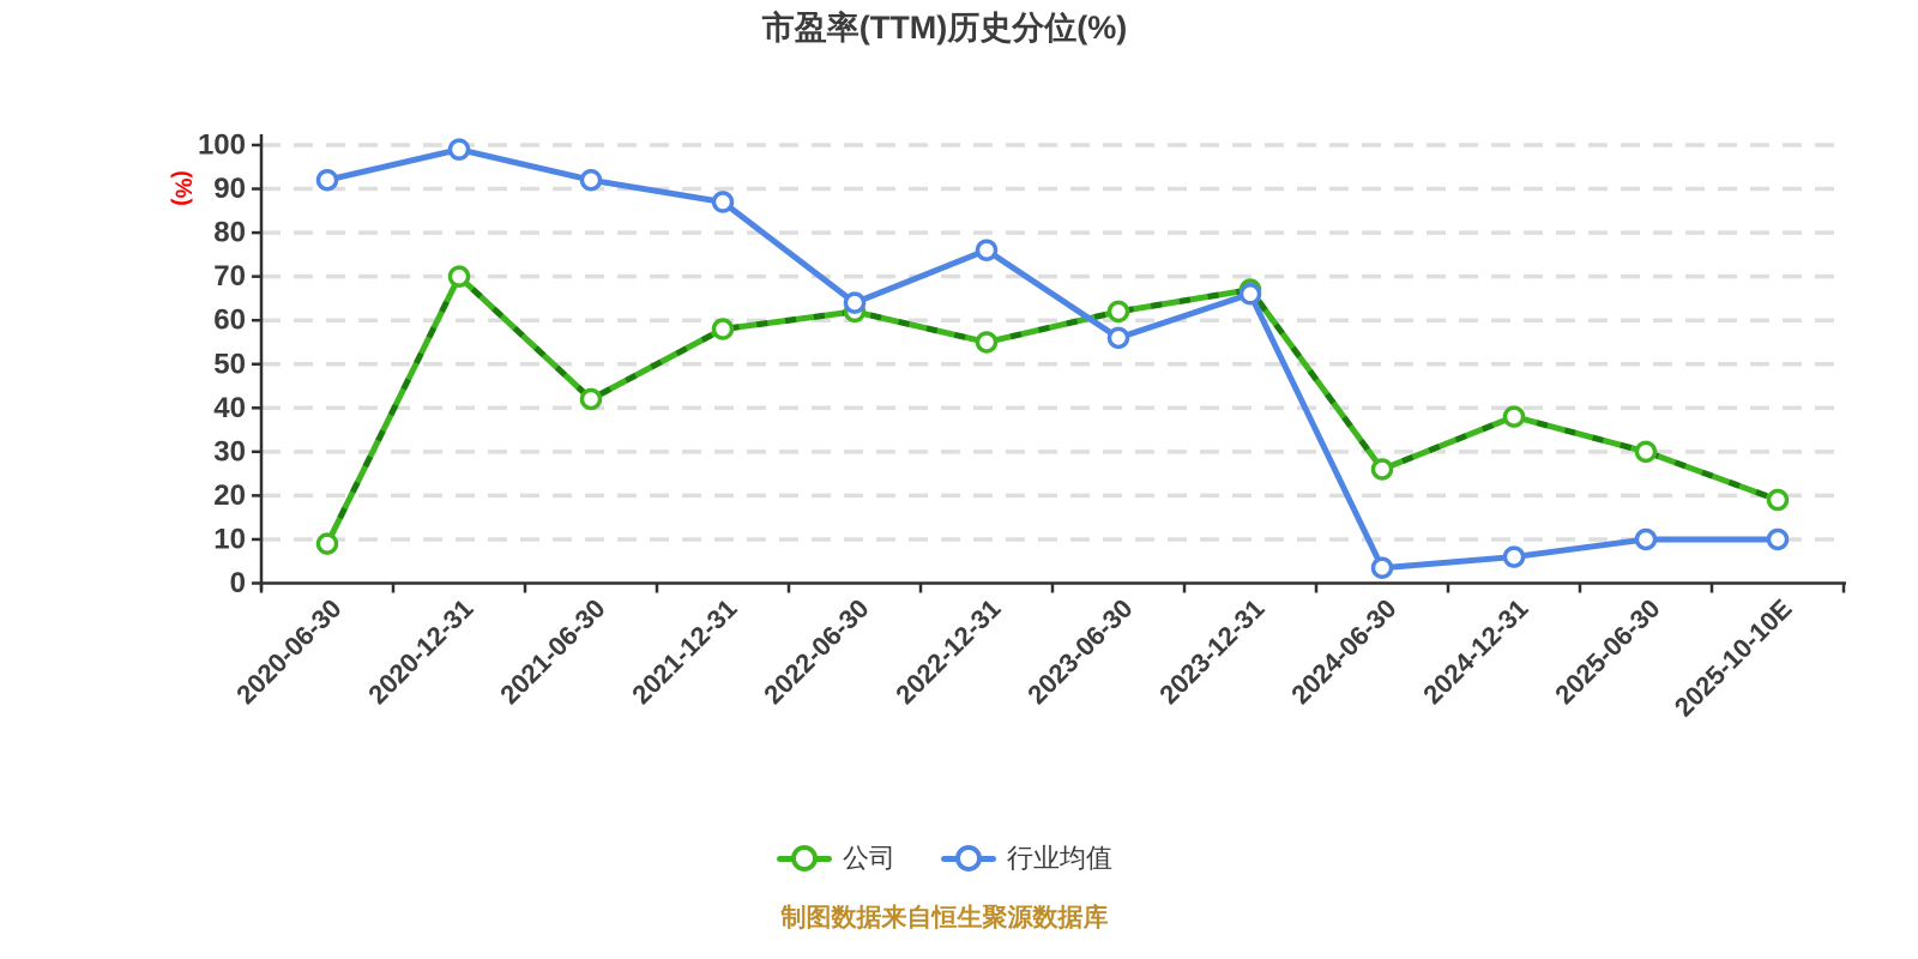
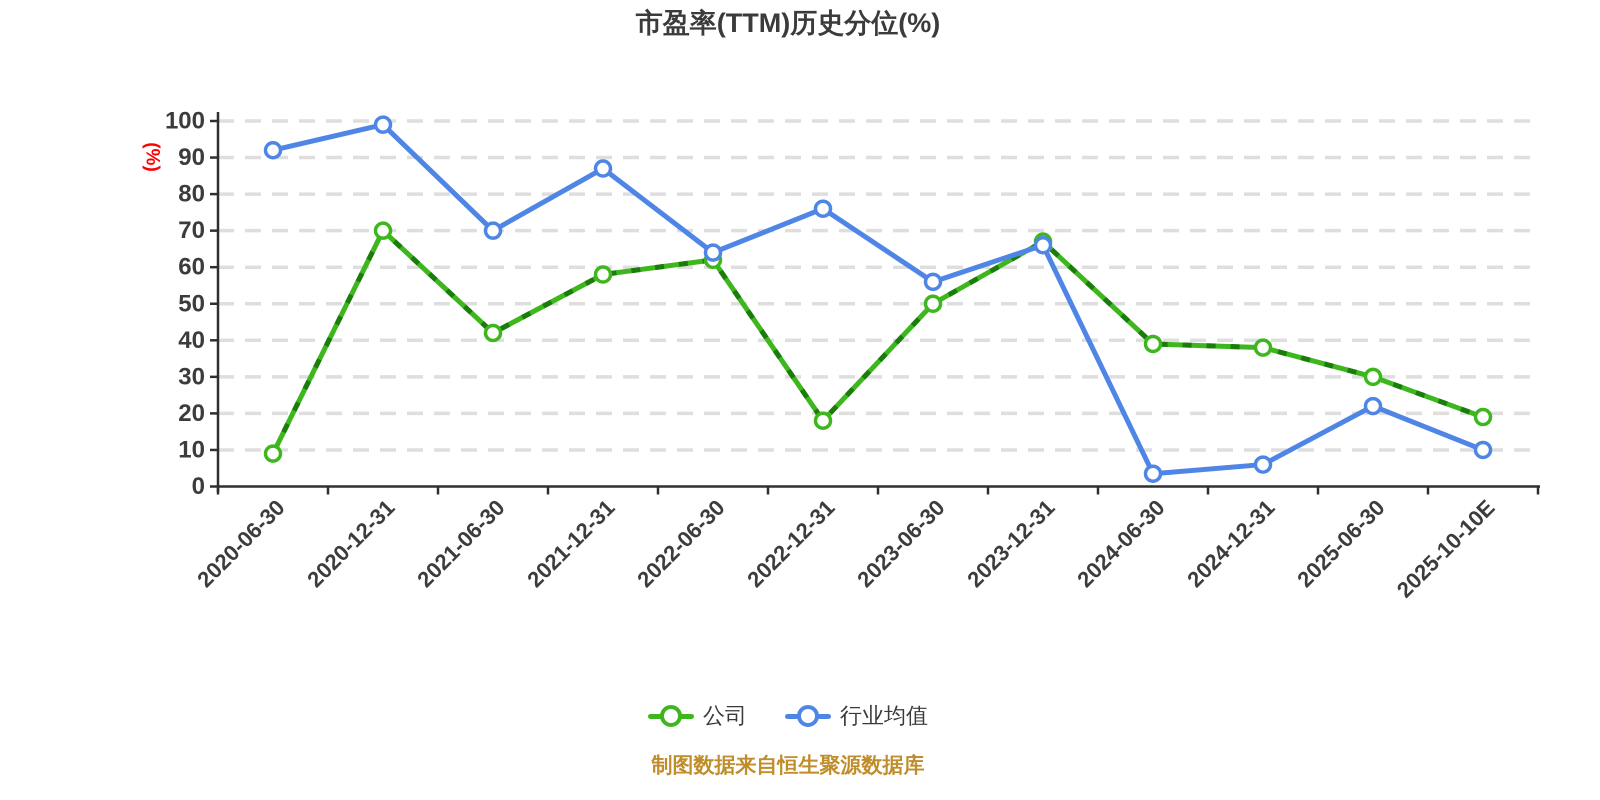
行业均值/2021-06-30: 92 -> 70
公司/2022-12-31: 55 -> 18
公司/2023-06-30: 62 -> 50
公司/2024-06-30: 26 -> 39
行业均值/2025-06-30: 10 -> 22
